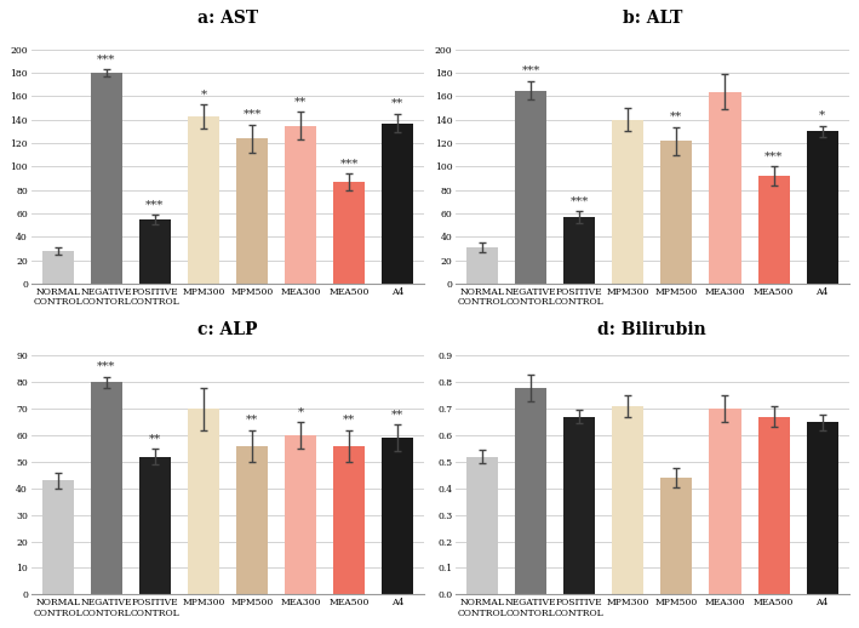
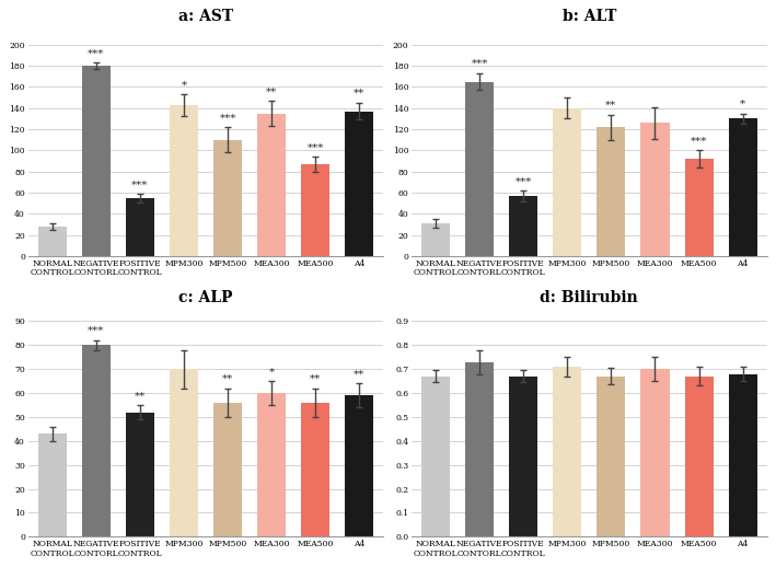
a: AST/MPM500: 124 -> 110
b: ALT/MEA300: 164 -> 126
d: Bilirubin/NORMAL CONTROL: 0.52 -> 0.67
d: Bilirubin/NEGATIVE CONTORL: 0.78 -> 0.73
d: Bilirubin/MPM500: 0.44 -> 0.67
d: Bilirubin/A4: 0.65 -> 0.68
